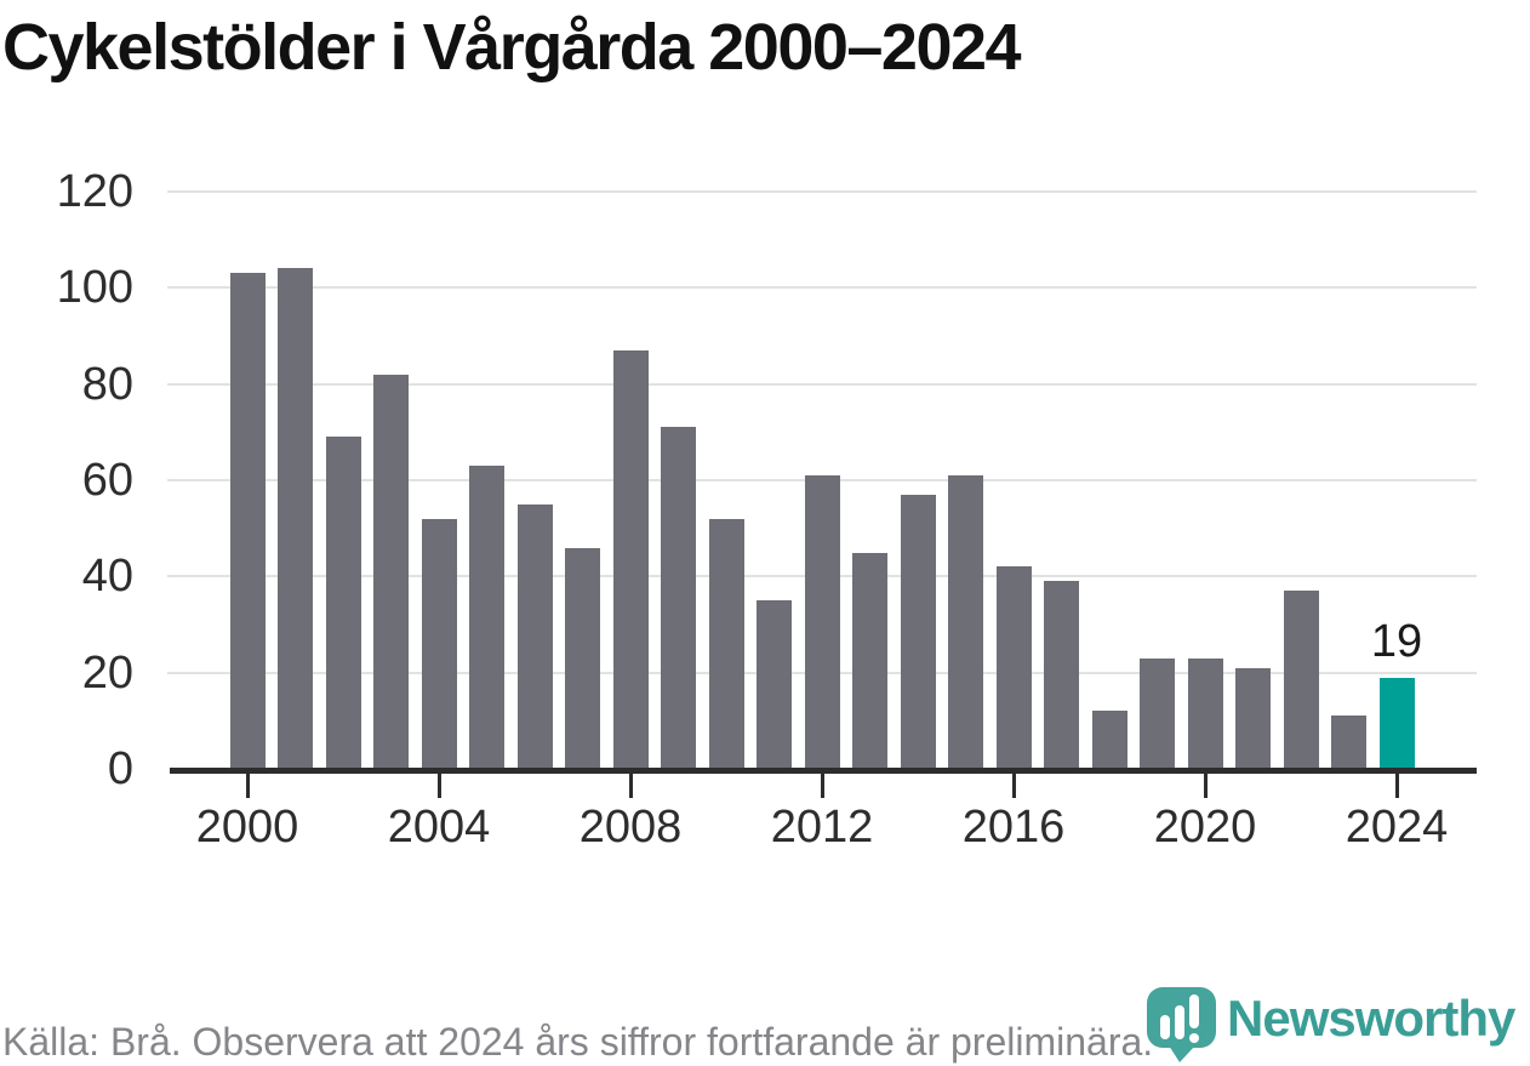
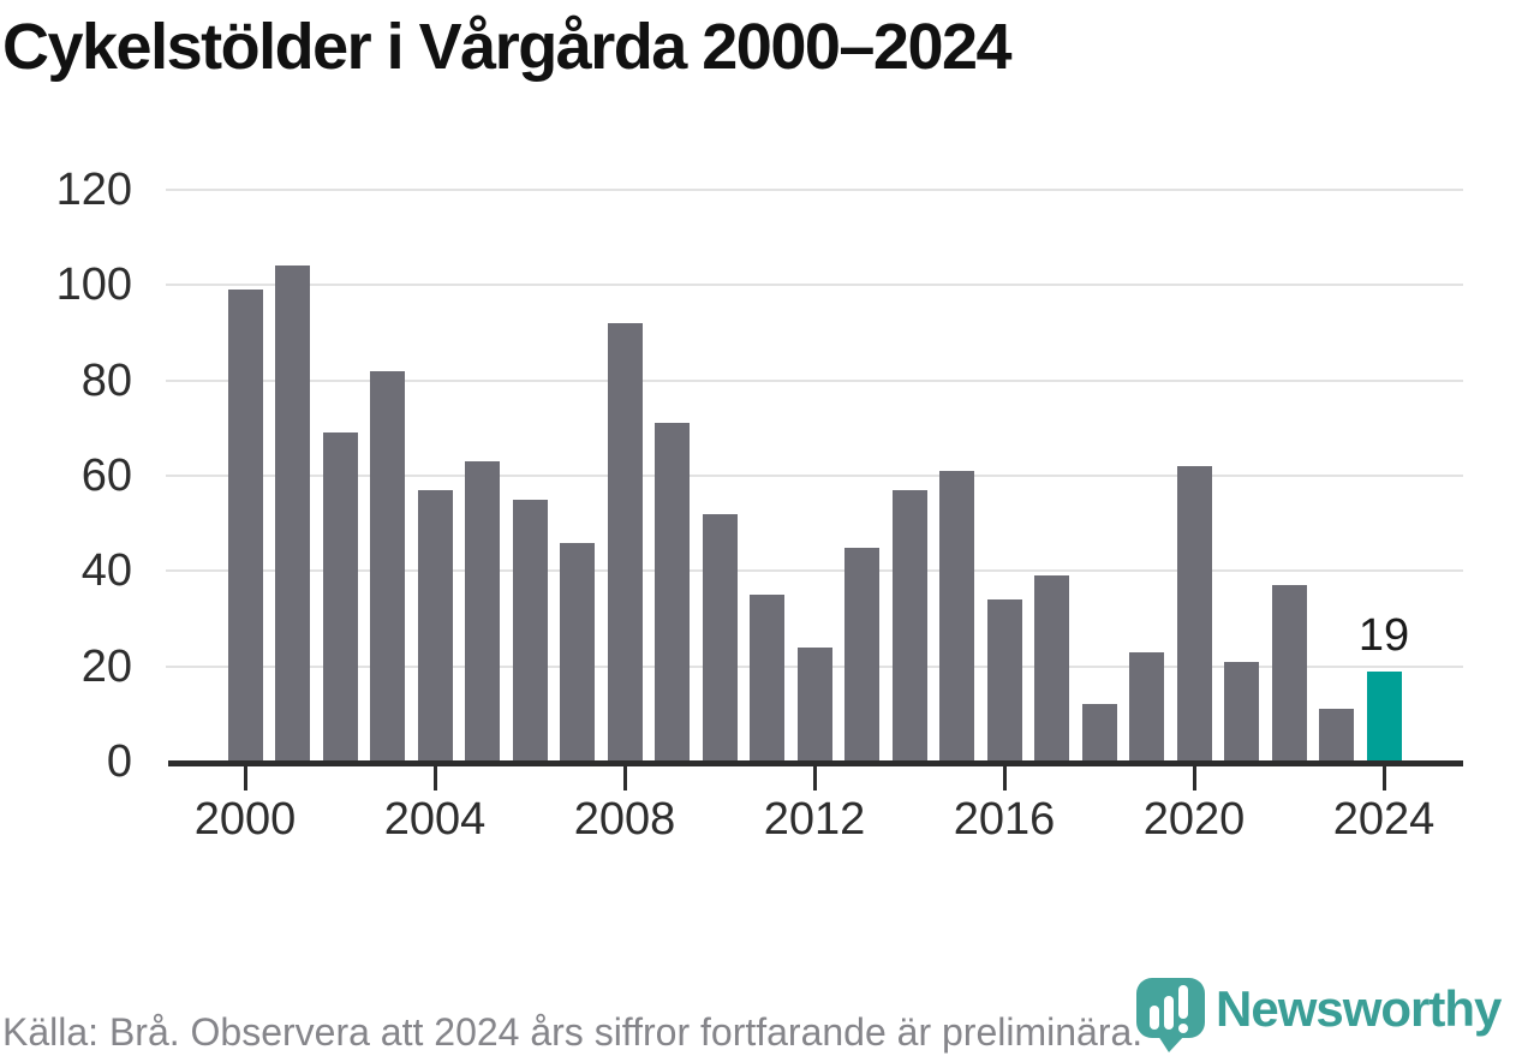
2000: 103 -> 99
2004: 52 -> 57
2008: 87 -> 92
2012: 61 -> 24
2016: 42 -> 34
2020: 23 -> 62
